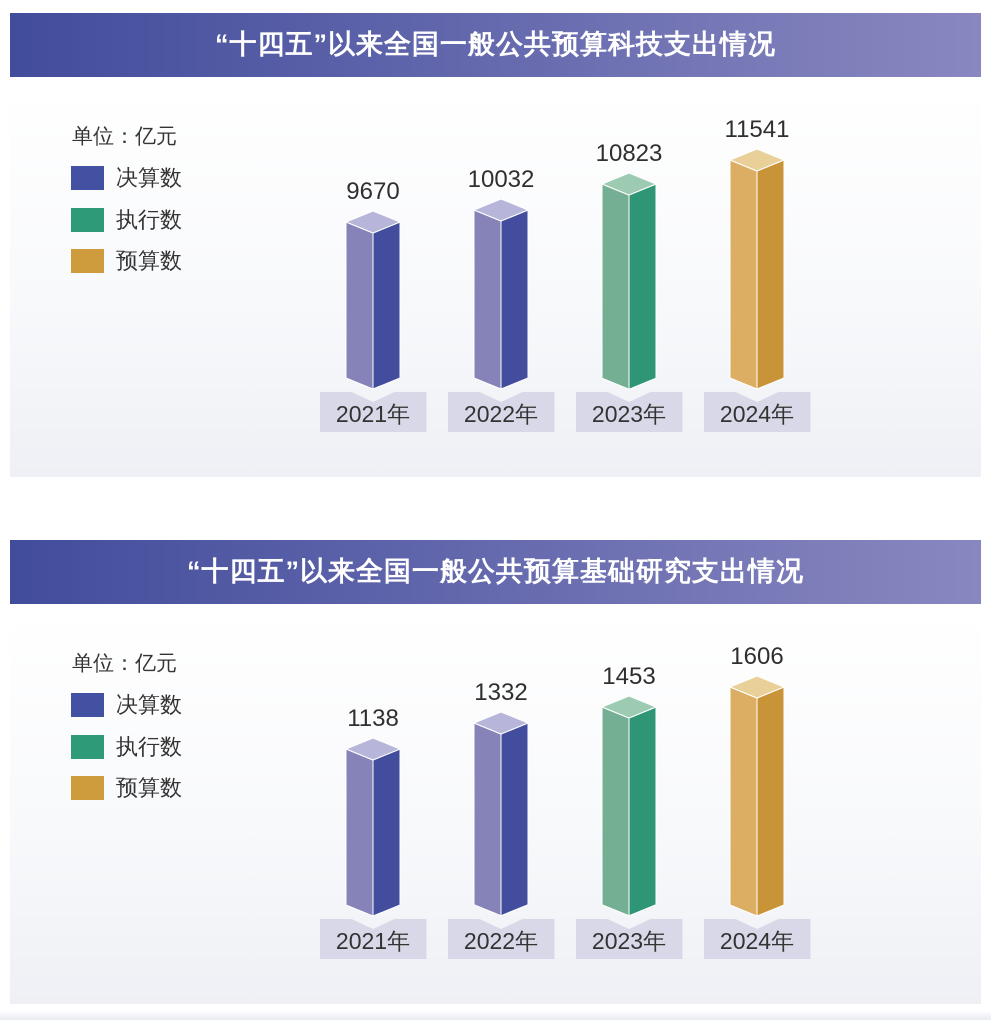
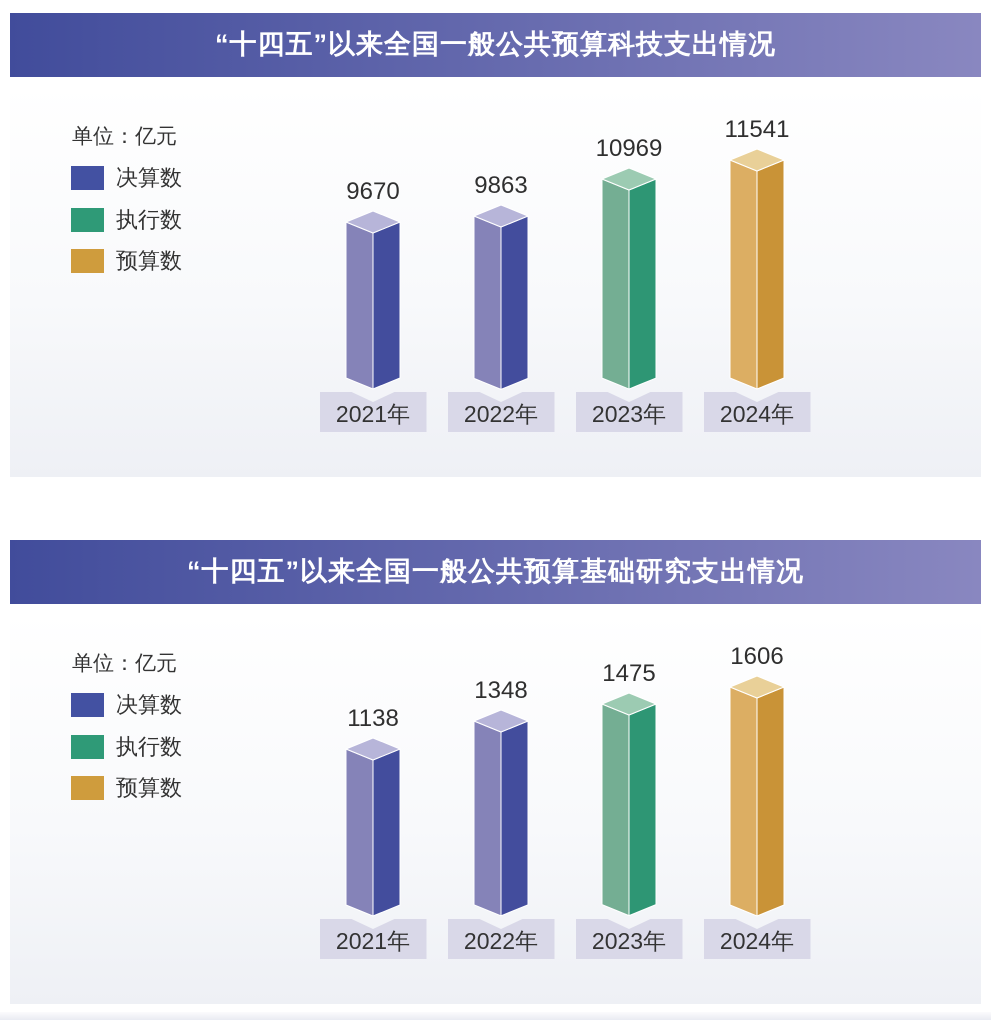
“十四五”以来全国一般公共预算科技支出情况/2022年: 10032 -> 9863
“十四五”以来全国一般公共预算科技支出情况/2023年: 10823 -> 10969
“十四五”以来全国一般公共预算基础研究支出情况/2022年: 1332 -> 1348
“十四五”以来全国一般公共预算基础研究支出情况/2023年: 1453 -> 1475
